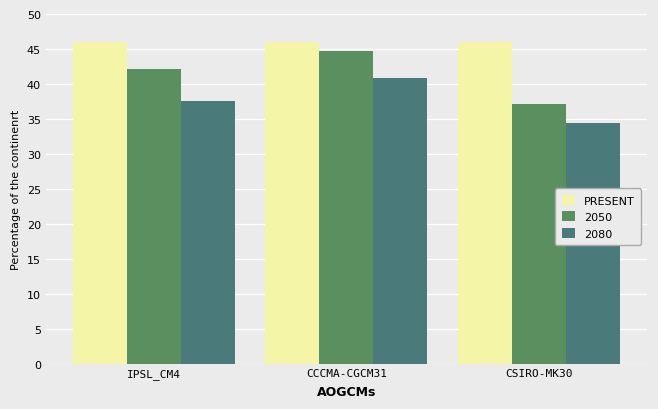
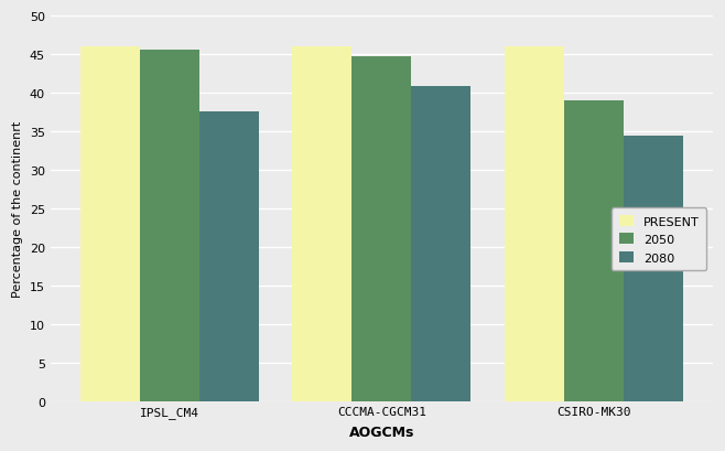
2050/IPSL_CM4: 42.2 -> 45.6
2050/CSIRO-MK30: 37.1 -> 39.0
